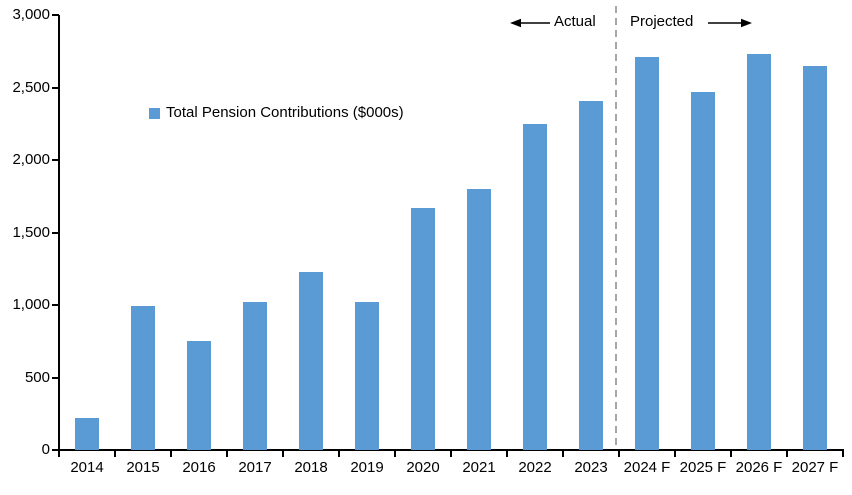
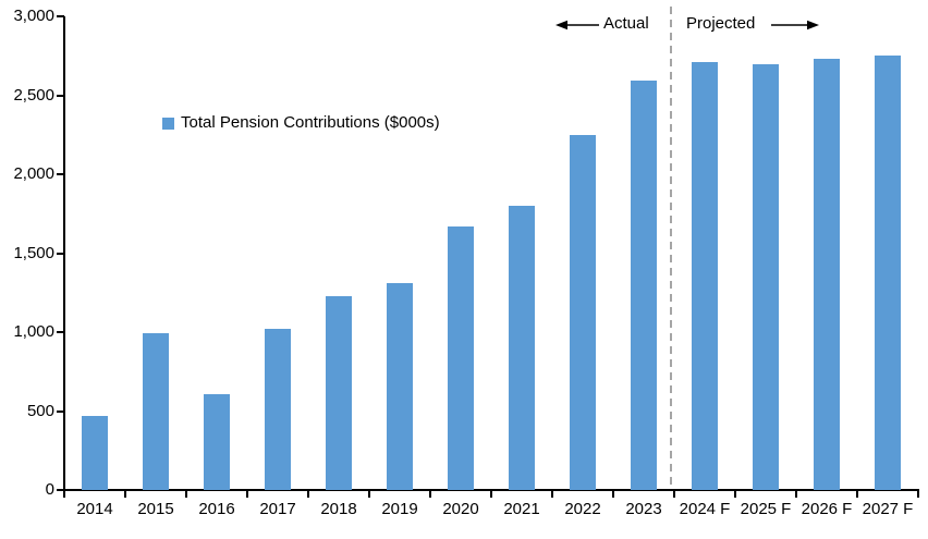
2014: 220 -> 470
2016: 750 -> 610
2019: 1020 -> 1310
2023: 2410 -> 2590
2025 F: 2470 -> 2700
2027 F: 2650 -> 2750
